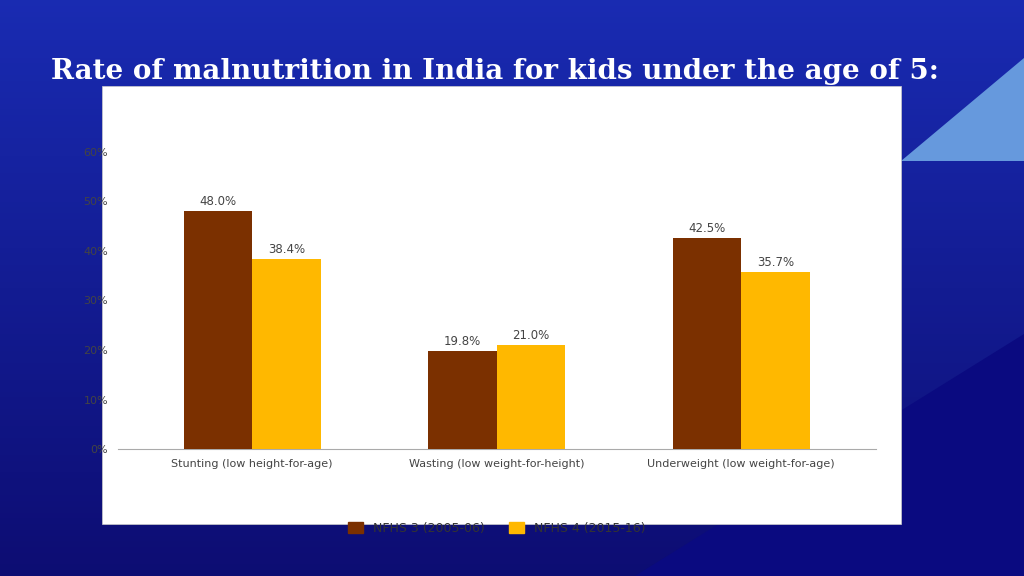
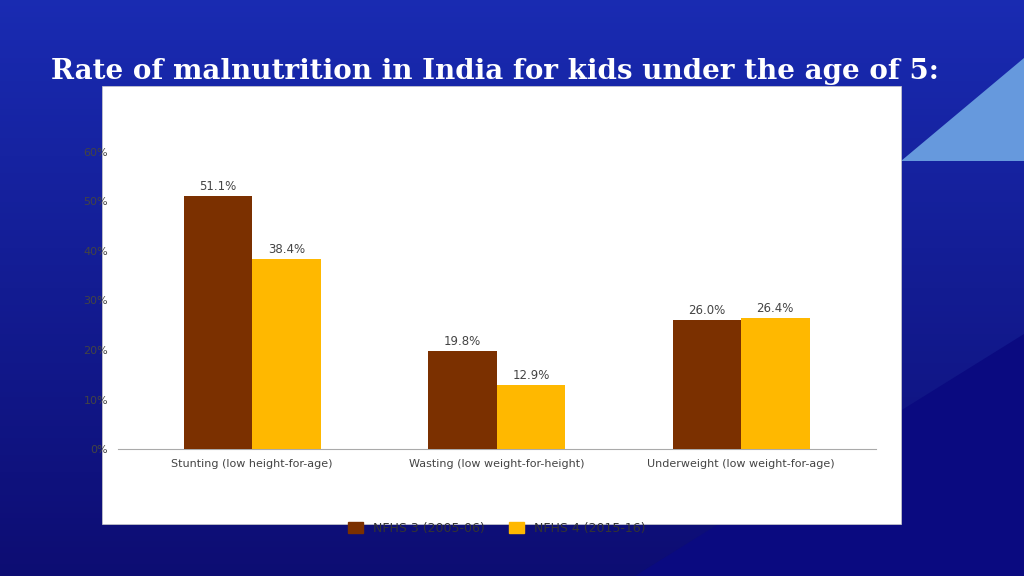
NFHS 3 (2005-06)/Stunting (low height-for-age): 48.0% -> 51.1%
NFHS 4 (2015-16)/Wasting (low weight-for-height): 21.0% -> 12.9%
NFHS 3 (2005-06)/Underweight (low weight-for-age): 42.5% -> 26.0%
NFHS 4 (2015-16)/Underweight (low weight-for-age): 35.7% -> 26.4%
